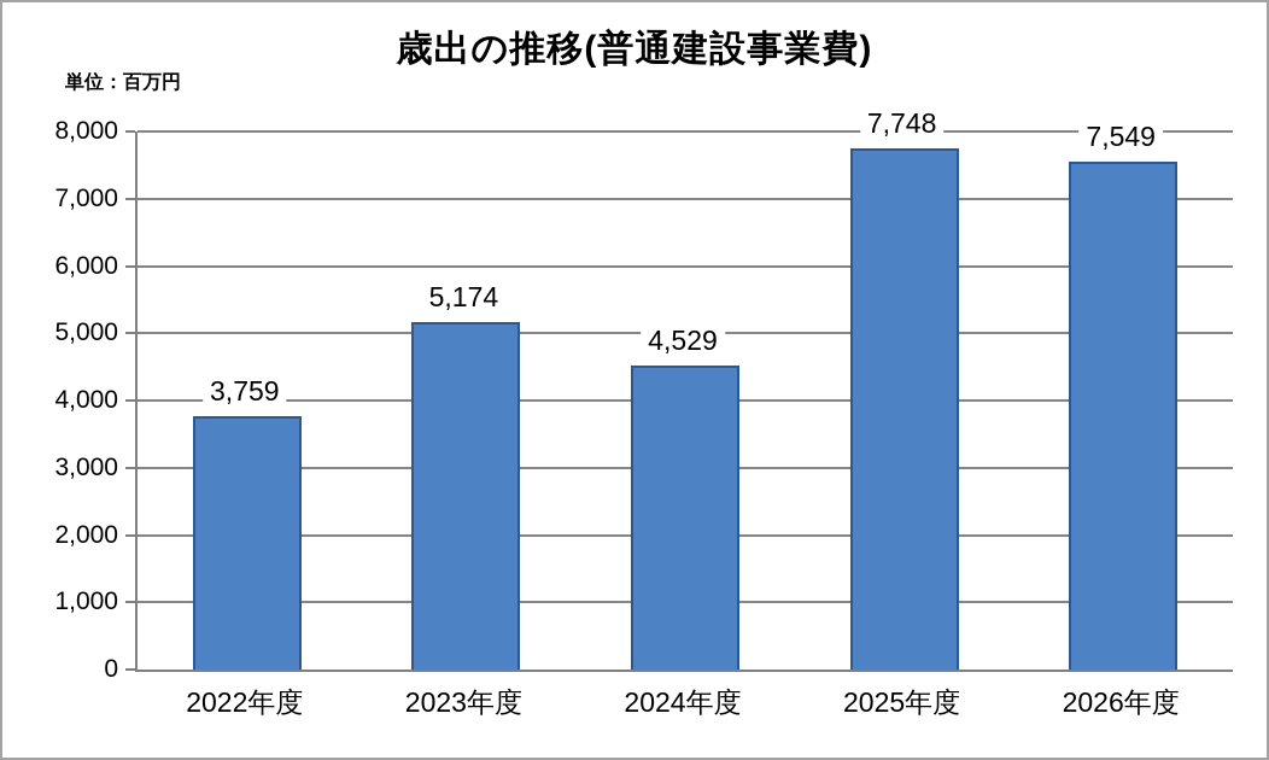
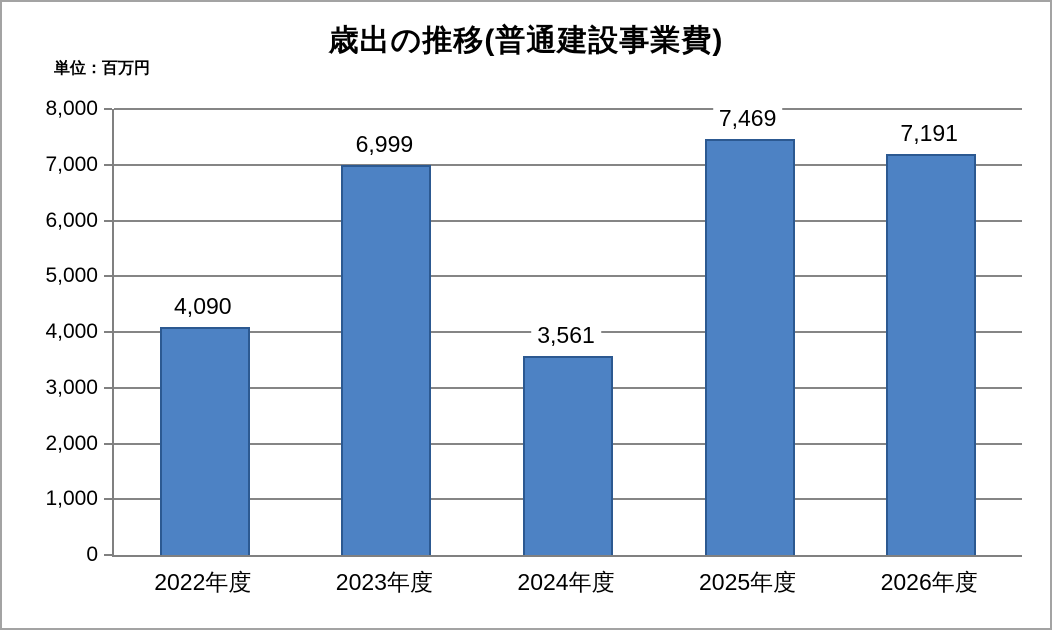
2022年度: 3,759 -> 4,090
2023年度: 5,174 -> 6,999
2024年度: 4,529 -> 3,561
2025年度: 7,748 -> 7,469
2026年度: 7,549 -> 7,191
